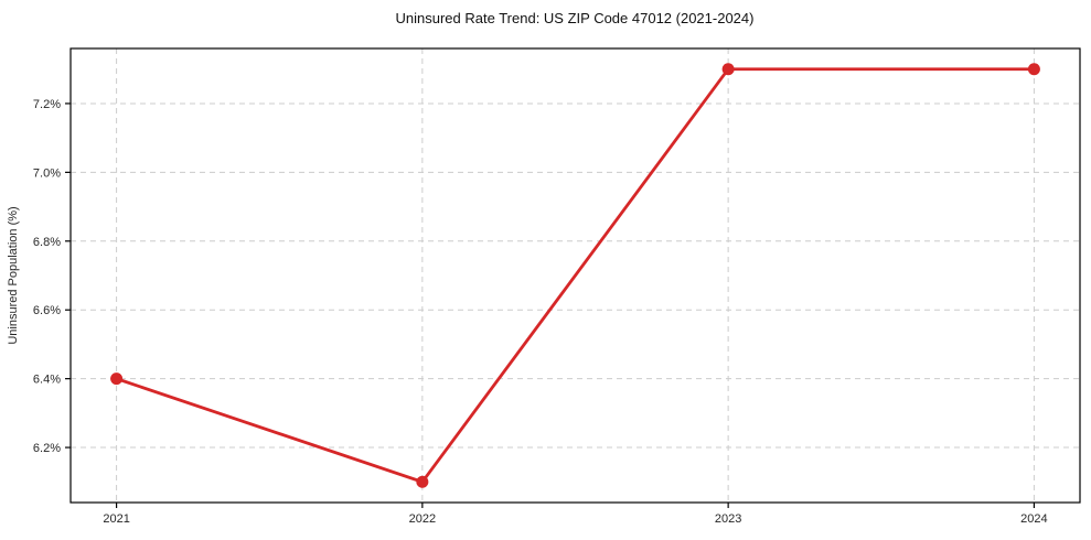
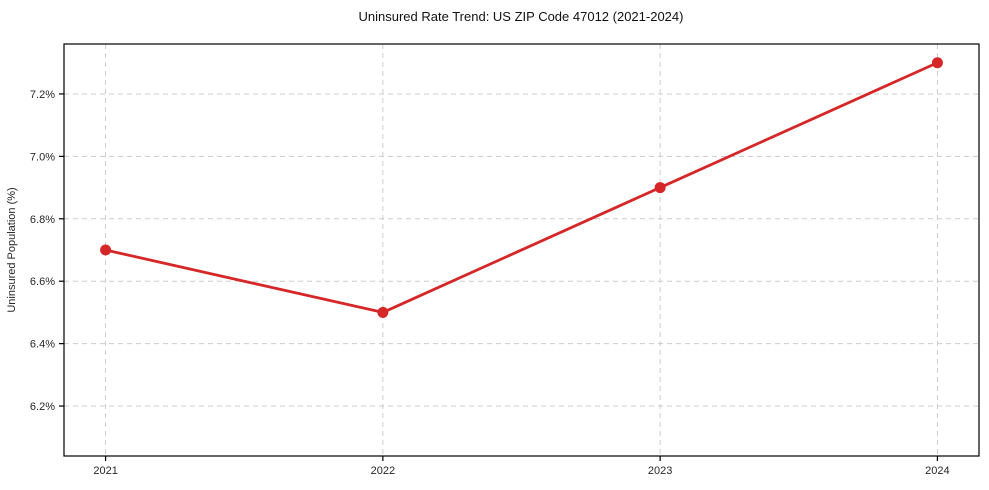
2021: 6.4% -> 6.7%
2022: 6.1% -> 6.5%
2023: 7.3% -> 6.9%
